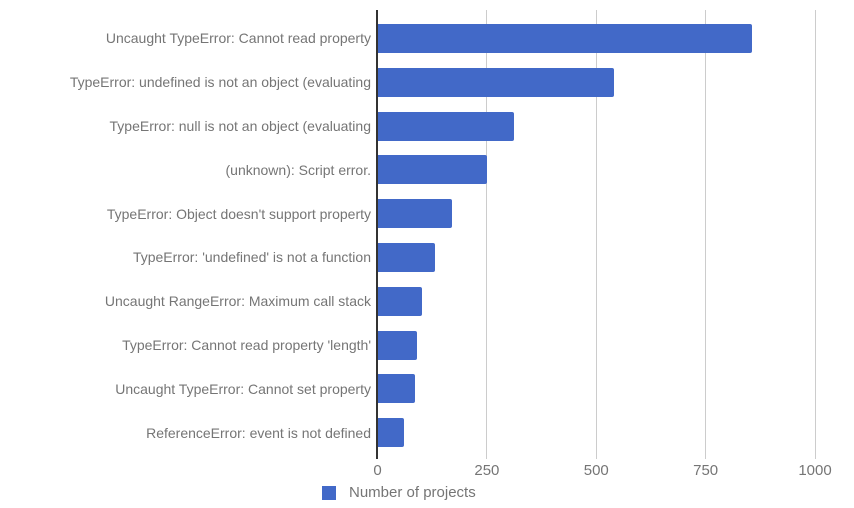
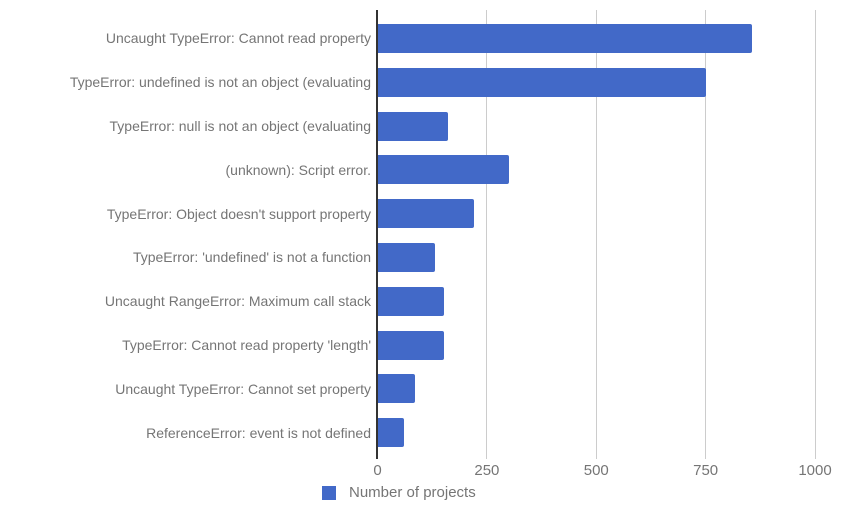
TypeError: undefined is not an object (evaluating: 540 -> 750
TypeError: null is not an object (evaluating: 310 -> 160
(unknown): Script error.: 250 -> 300
TypeError: Object doesn't support property: 170 -> 220
Uncaught RangeError: Maximum call stack: 100 -> 150
TypeError: Cannot read property 'length': 90 -> 150
